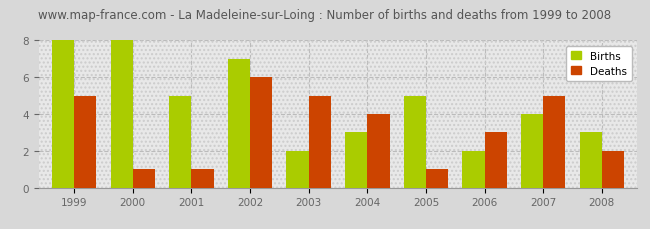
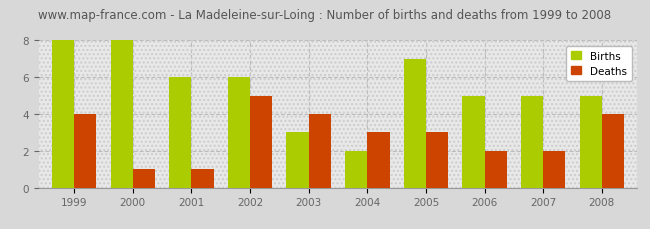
Deaths/1999: 5 -> 4
Births/2001: 5 -> 6
Births/2002: 7 -> 6
Deaths/2002: 6 -> 5
Births/2003: 2 -> 3
Deaths/2003: 5 -> 4
Births/2004: 3 -> 2
Deaths/2004: 4 -> 3
Births/2005: 5 -> 7
Deaths/2005: 1 -> 3
Births/2006: 2 -> 5
Deaths/2006: 3 -> 2
Births/2007: 4 -> 5
Deaths/2007: 5 -> 2
Births/2008: 3 -> 5
Deaths/2008: 2 -> 4
